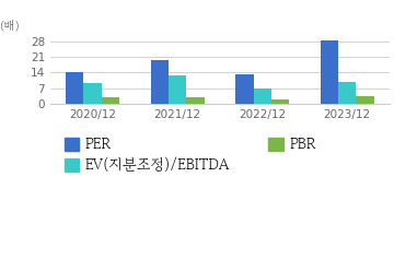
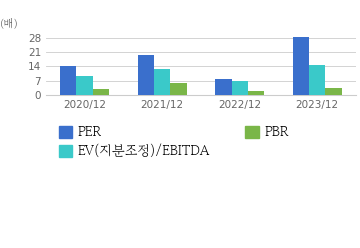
PBR/2021/12: 3.0 -> 5.8
PER/2022/12: 13.0 -> 7.6
EV(지분조정)/EBITDA/2023/12: 10.0 -> 14.5
